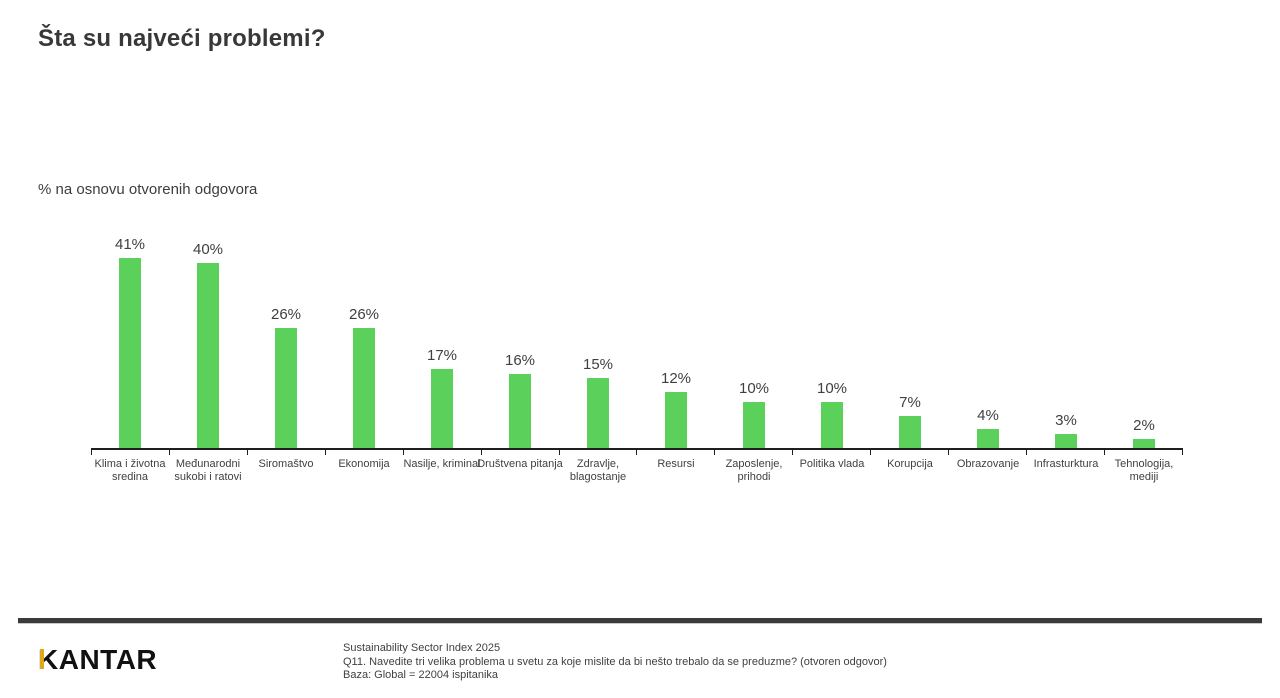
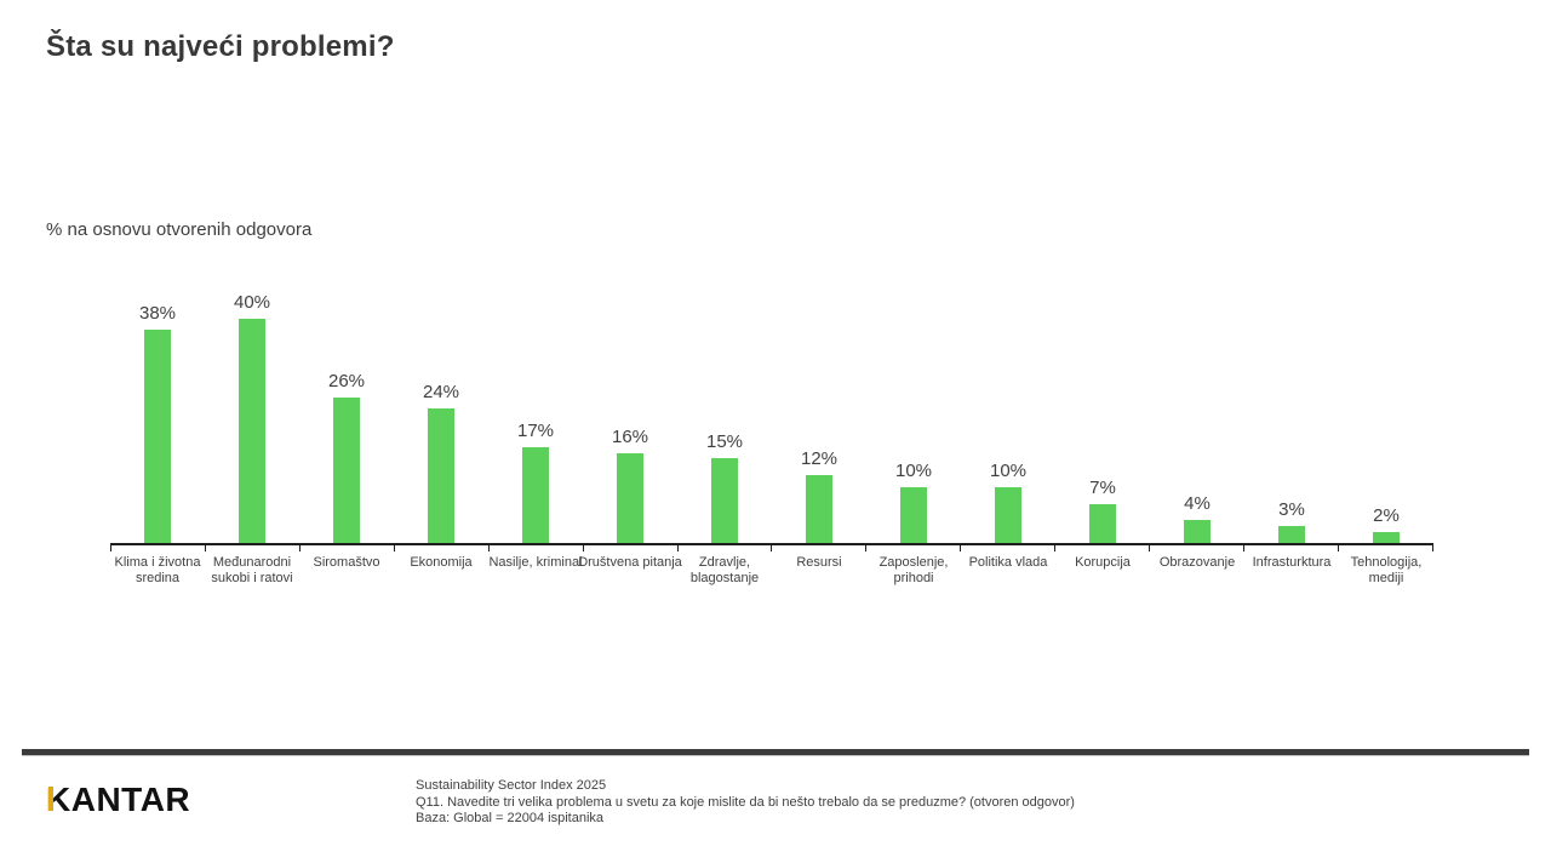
Klima i životna sredina: 41% -> 38%
Ekonomija: 26% -> 24%
